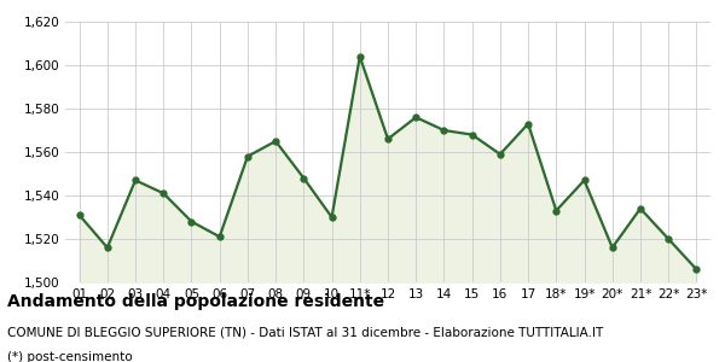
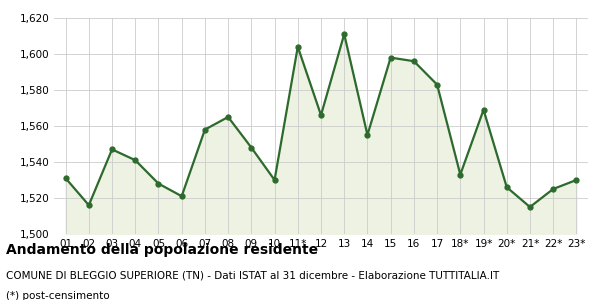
13: 1,576 -> 1,611
14: 1,570 -> 1,555
15: 1,568 -> 1,598
16: 1,559 -> 1,596
17: 1,573 -> 1,583
19*: 1,547 -> 1,569
20*: 1,516 -> 1,526
21*: 1,534 -> 1,515
22*: 1,520 -> 1,525
23*: 1,506 -> 1,530
